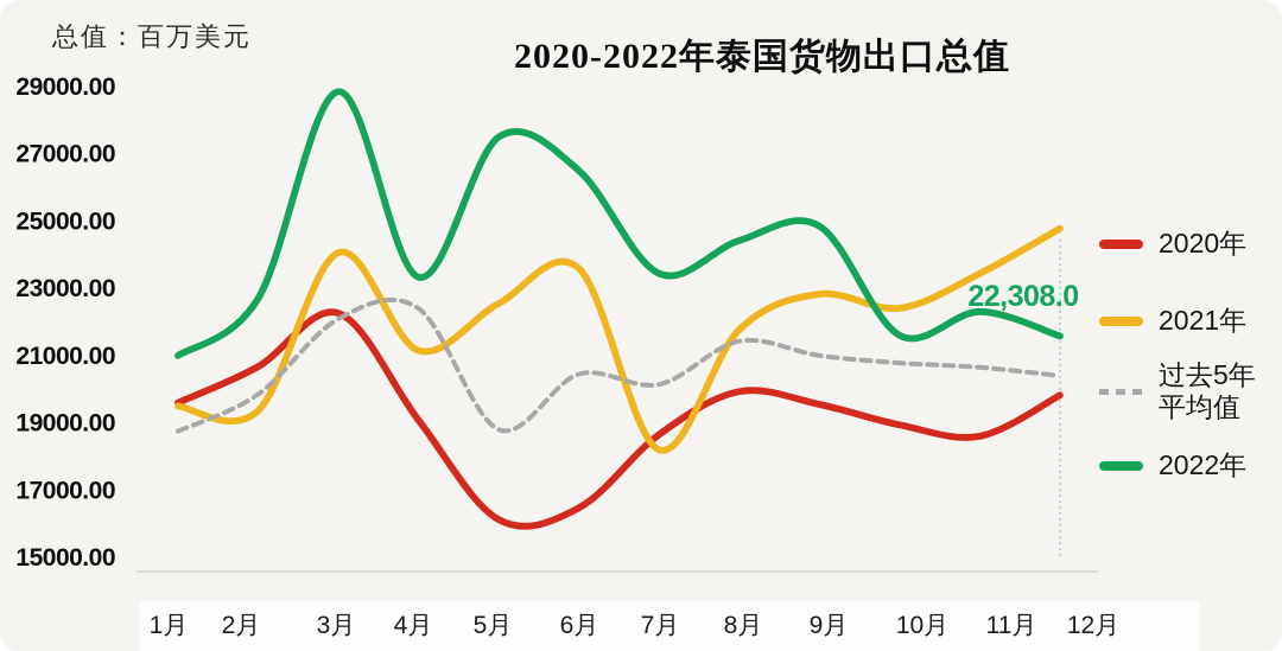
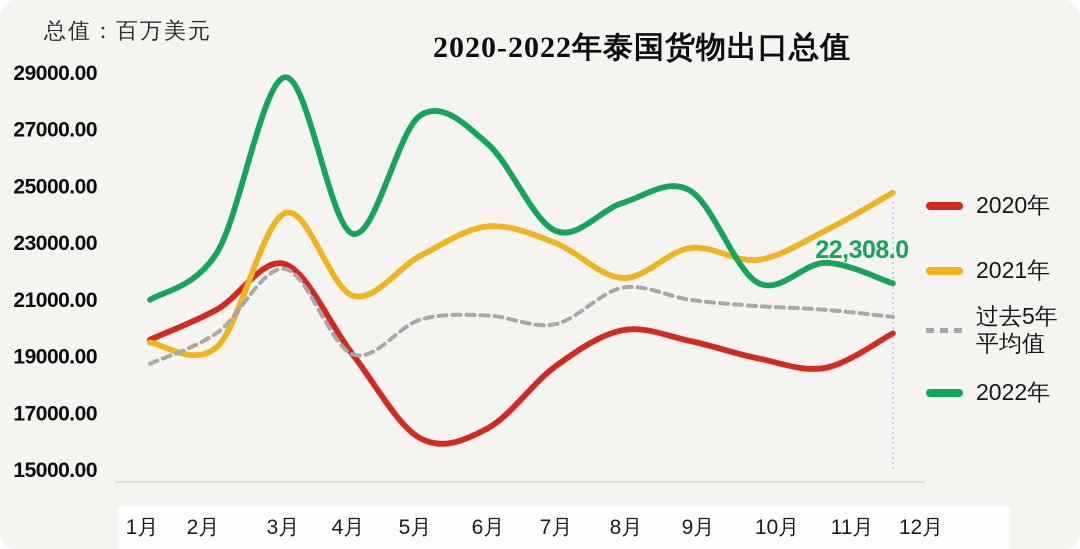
过去5年平均值/4月: 22400 -> 19100
过去5年平均值/5月: 18800 -> 20300
2021年/7月: 18200 -> 23000
